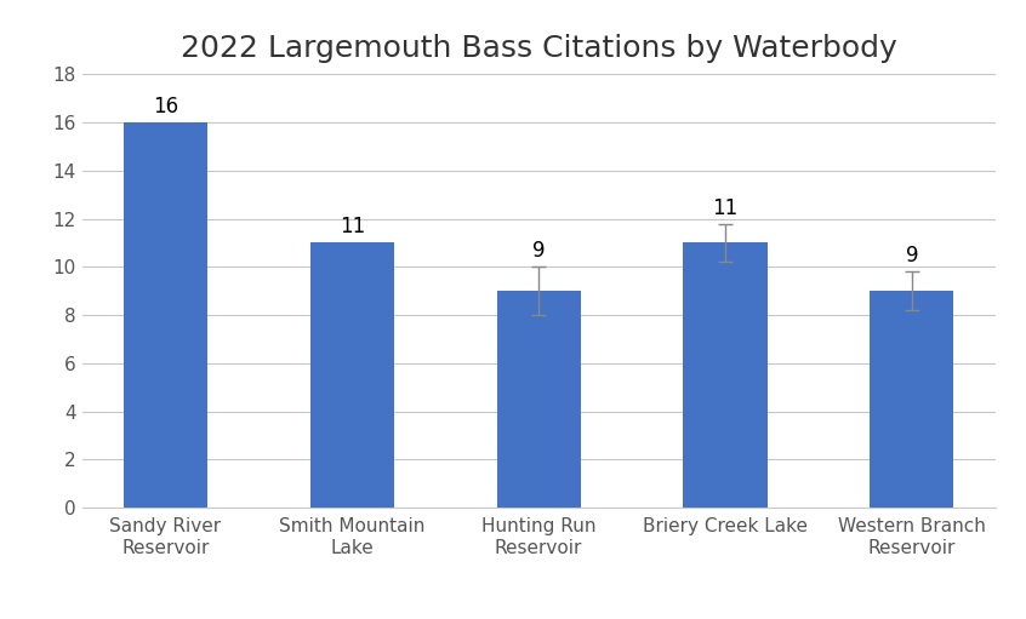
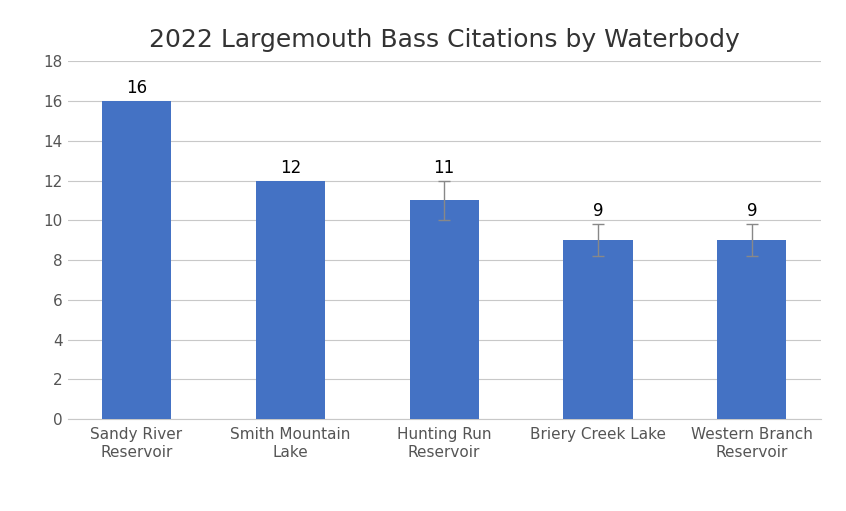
Smith Mountain Lake: 11 -> 12
Hunting Run Reservoir: 9 -> 11
Briery Creek Lake: 11 -> 9
